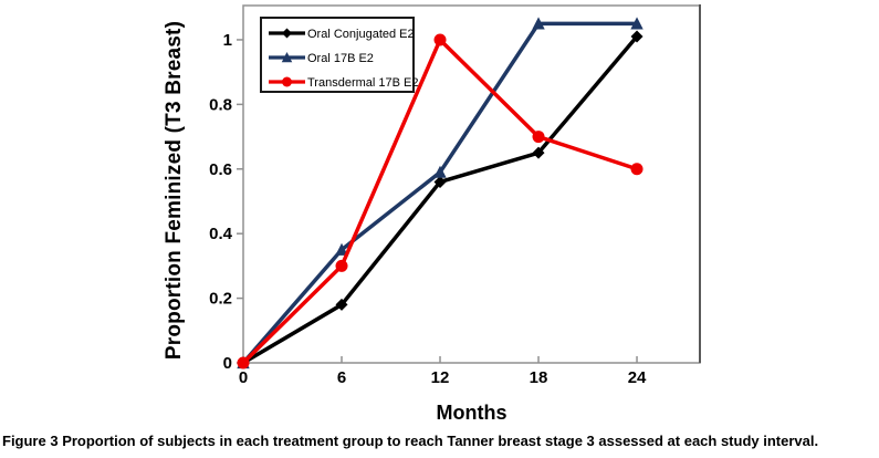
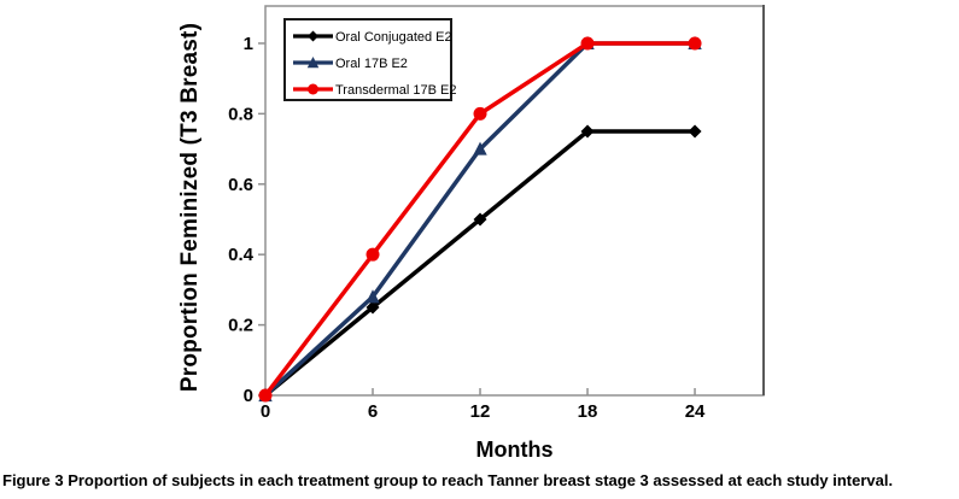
Oral Conjugated E2/6: 0.18 -> 0.25
Oral 17B E2/6: 0.35 -> 0.28
Transdermal 17B E2/6: 0.3 -> 0.4
Oral Conjugated E2/12: 0.56 -> 0.50
Oral 17B E2/12: 0.59 -> 0.70
Transdermal 17B E2/12: 1.0 -> 0.8
Oral Conjugated E2/18: 0.65 -> 0.75
Oral 17B E2/18: 1.05 -> 1.00
Transdermal 17B E2/18: 0.7 -> 1.0
Oral Conjugated E2/24: 1.01 -> 0.75
Oral 17B E2/24: 1.05 -> 1.00
Transdermal 17B E2/24: 0.6 -> 1.0
